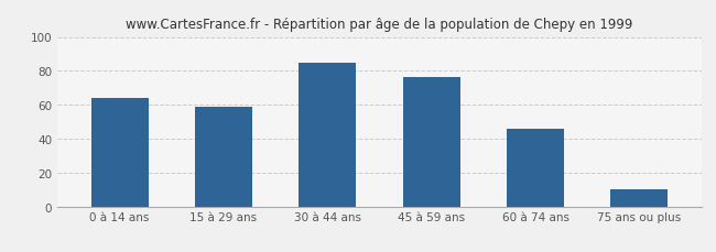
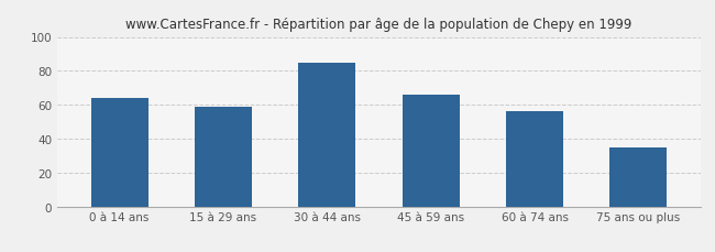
45 à 59 ans: 76 -> 66
60 à 74 ans: 46 -> 56
75 ans ou plus: 10 -> 35
